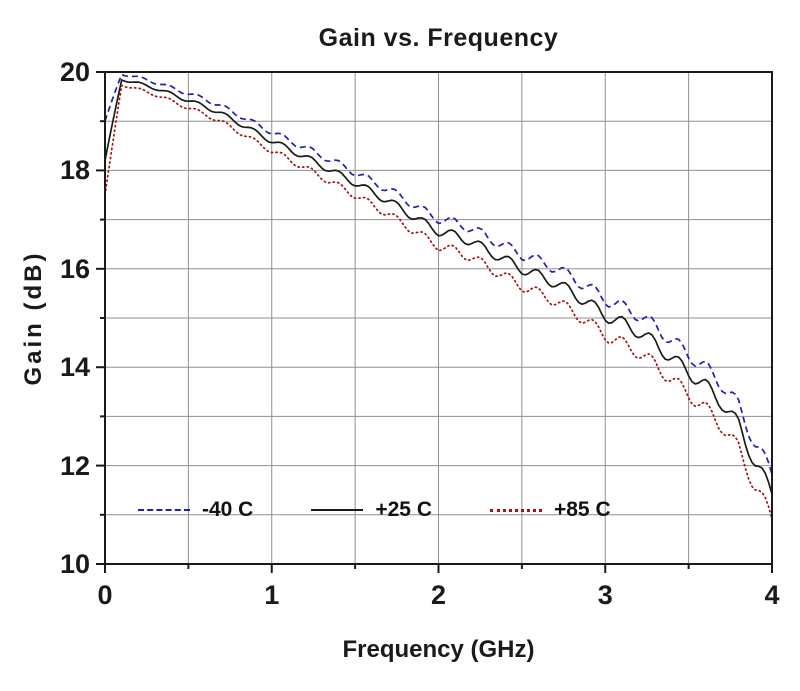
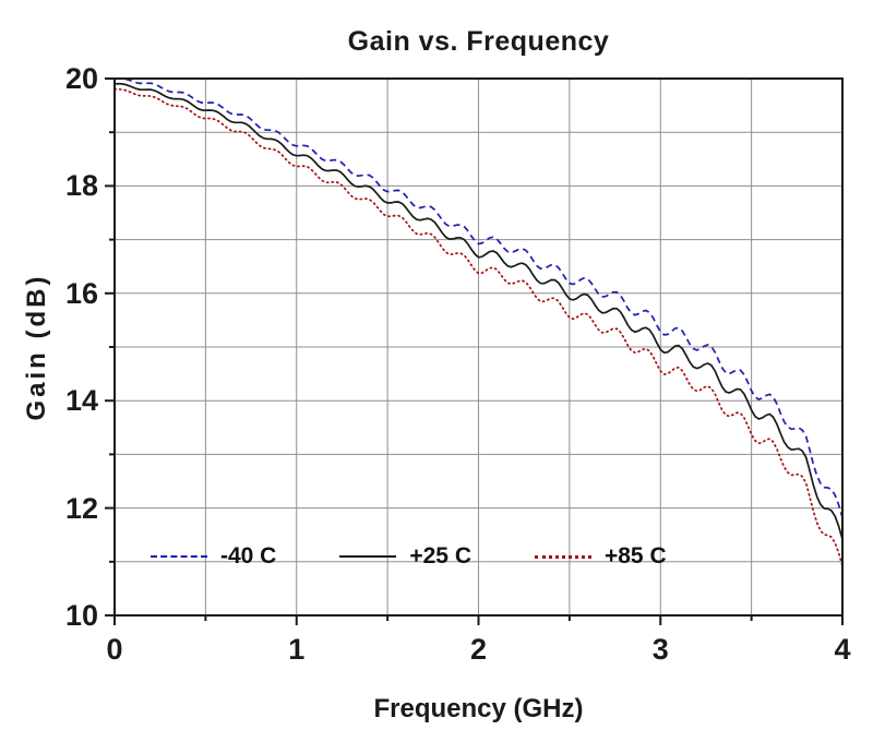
-40 C/0: 19.0 -> 20.0
+25 C/0: 18.2 -> 19.9
+85 C/0: 17.5 -> 19.8
